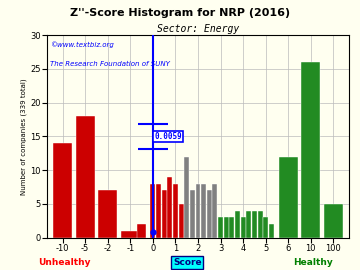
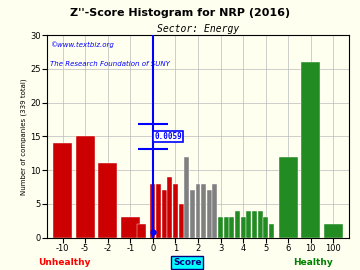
-5: 18 -> 15
-2: 7 -> 11
-1: 1 -> 3
100: 5 -> 2
